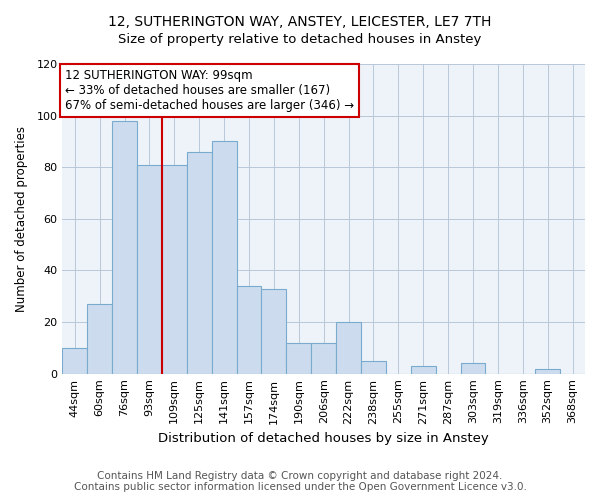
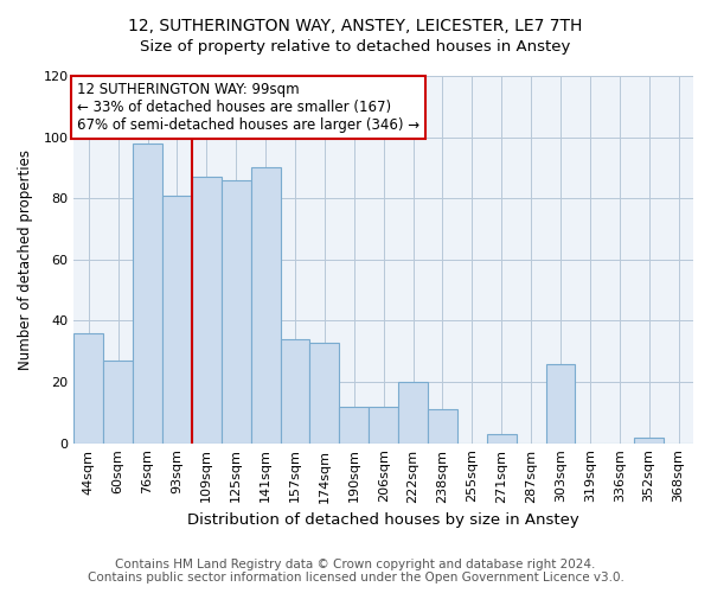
44sqm: 10 -> 36
109sqm: 81 -> 87
238sqm: 5 -> 11
303sqm: 4 -> 26
